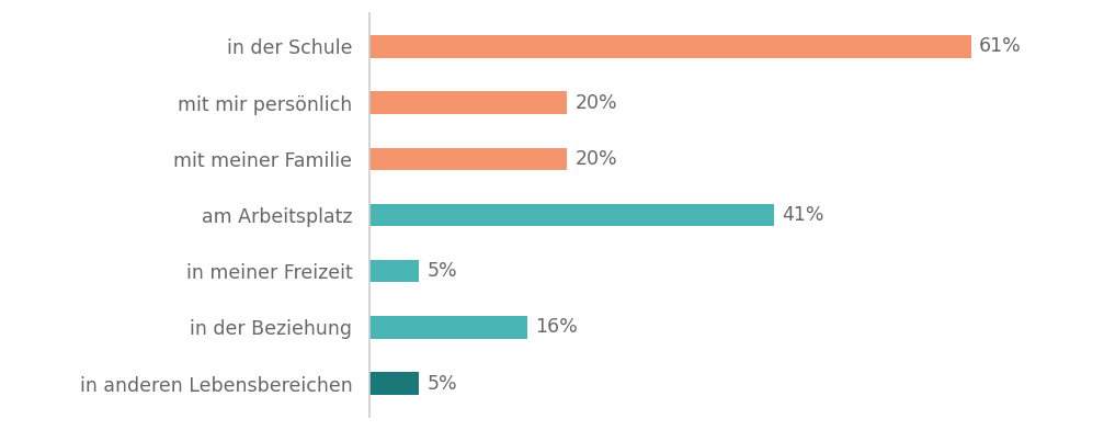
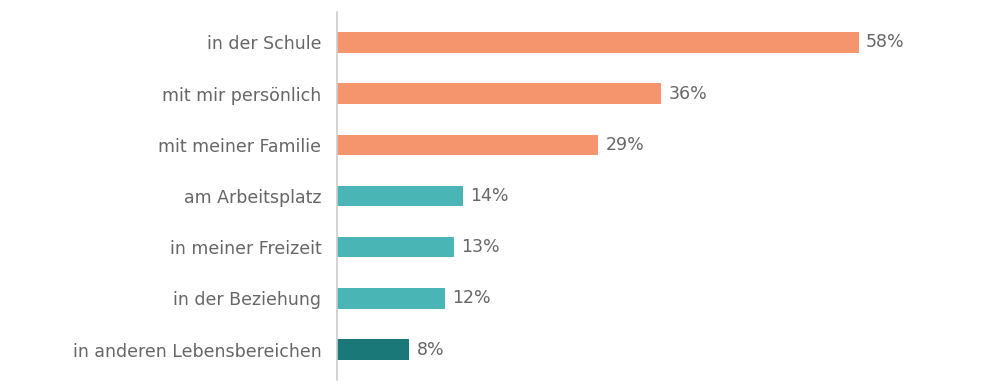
in der Schule: 61% -> 58%
mit mir persönlich: 20% -> 36%
mit meiner Familie: 20% -> 29%
am Arbeitsplatz: 41% -> 14%
in meiner Freizeit: 5% -> 13%
in der Beziehung: 16% -> 12%
in anderen Lebensbereichen: 5% -> 8%
